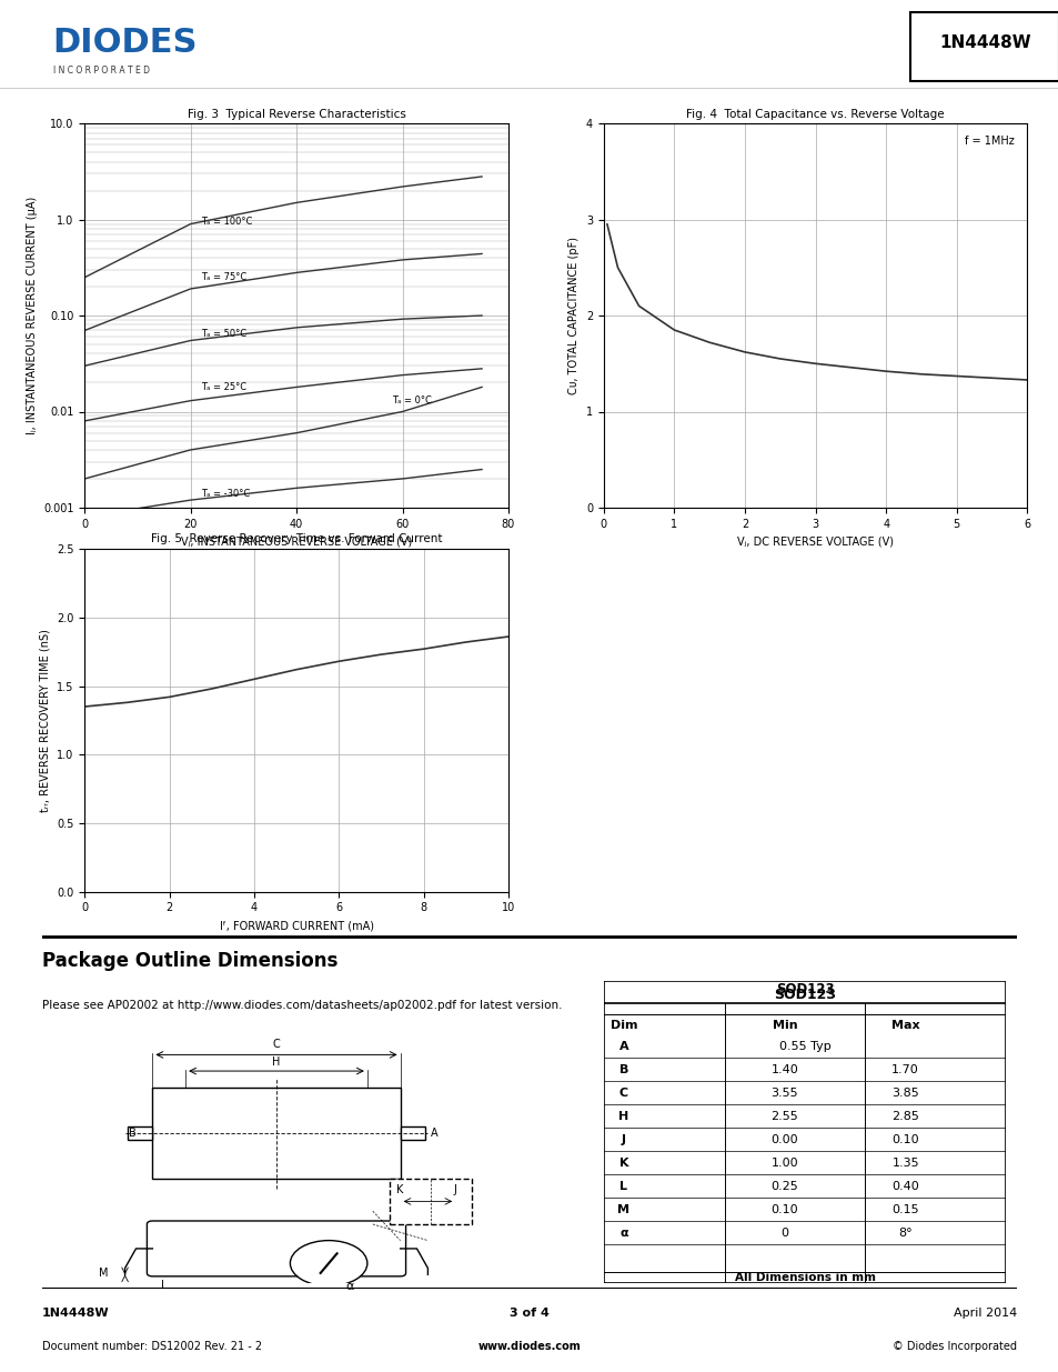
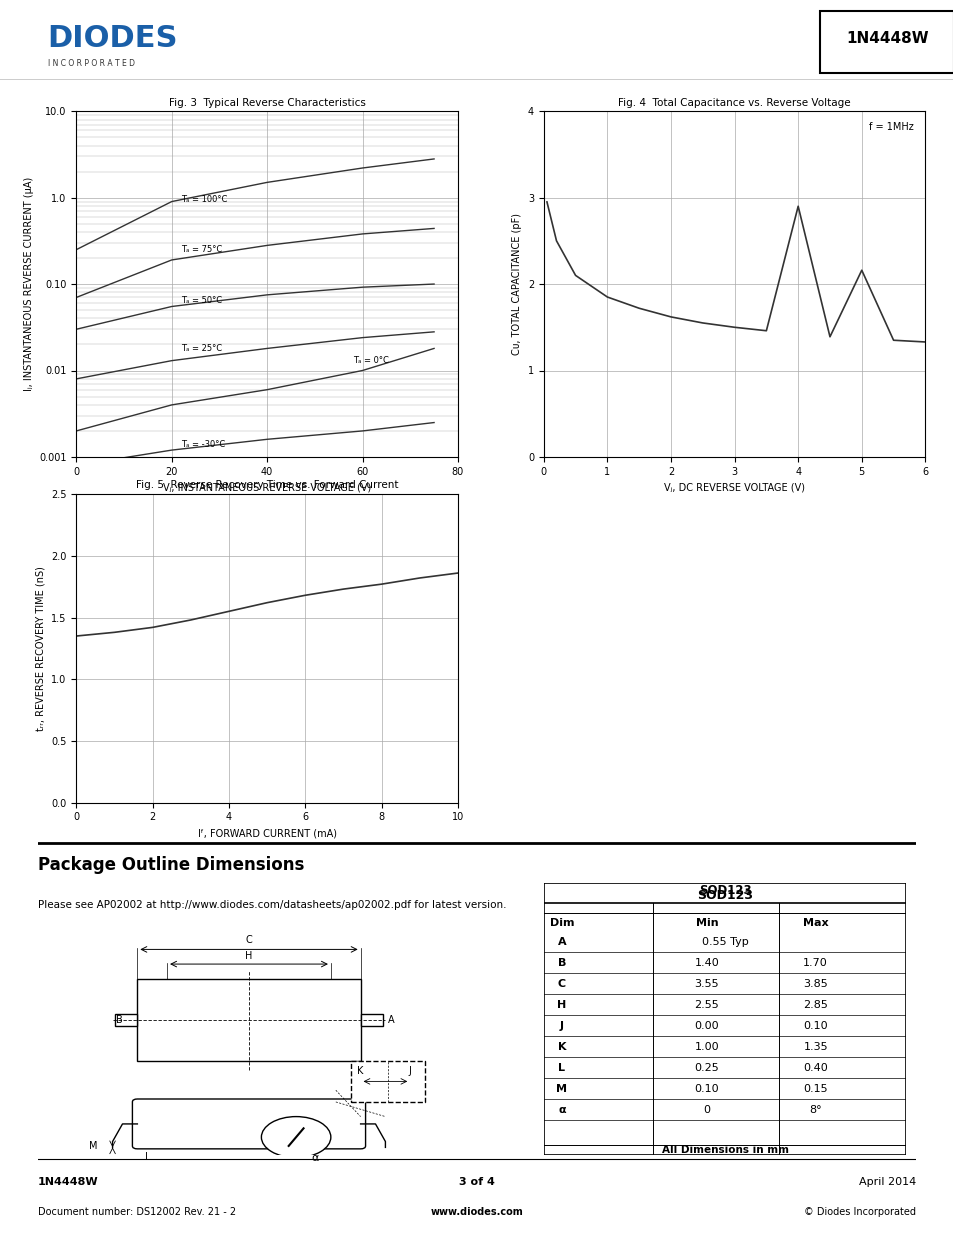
Fig. 4 Total Capacitance vs. Reverse Voltage/4: 1.42 -> 2.90
Fig. 4 Total Capacitance vs. Reverse Voltage/5: 1.37 -> 2.16
